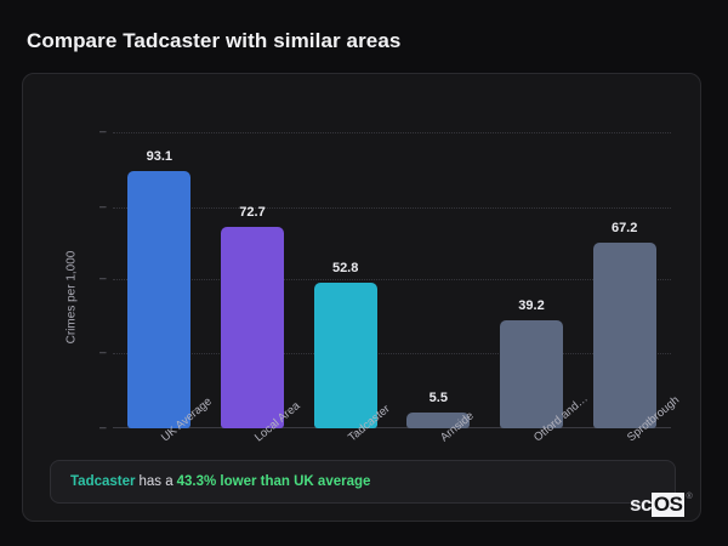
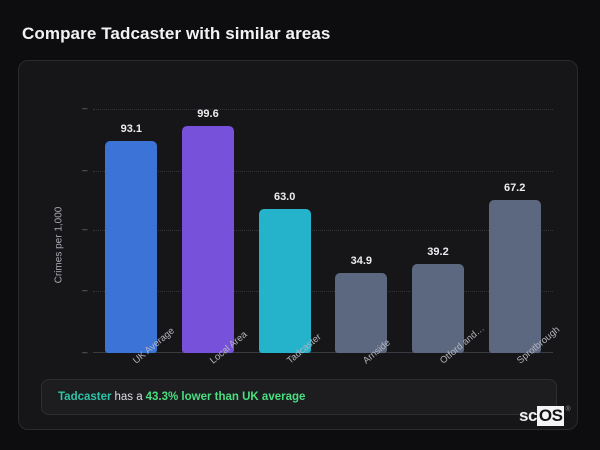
Local Area: 72.7 -> 99.6
Tadcaster: 52.8 -> 63.0
Arnside: 5.5 -> 34.9
